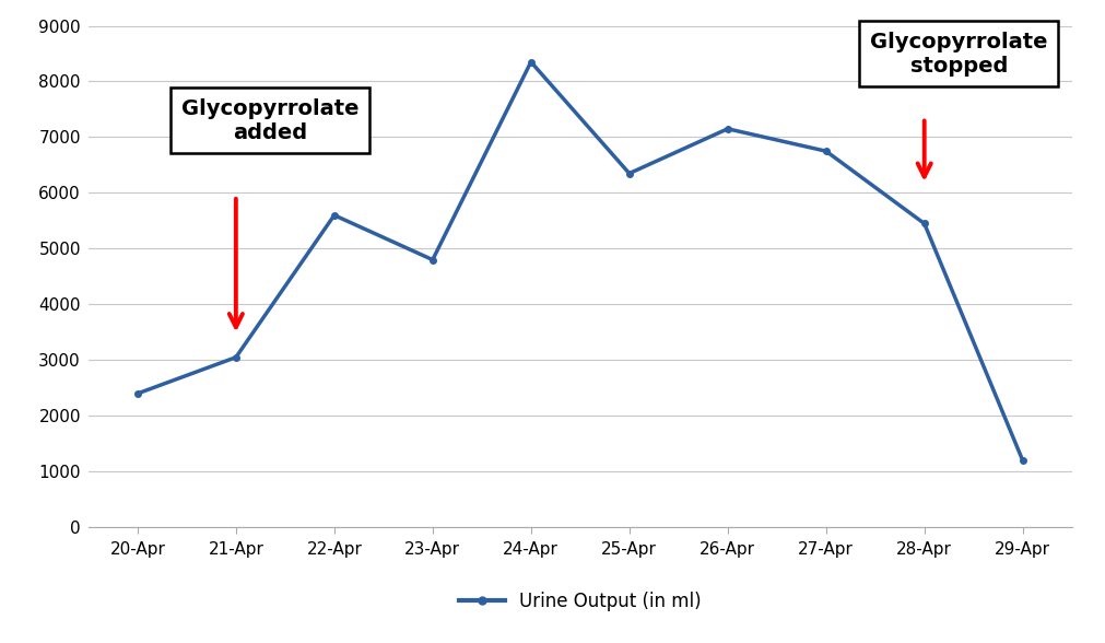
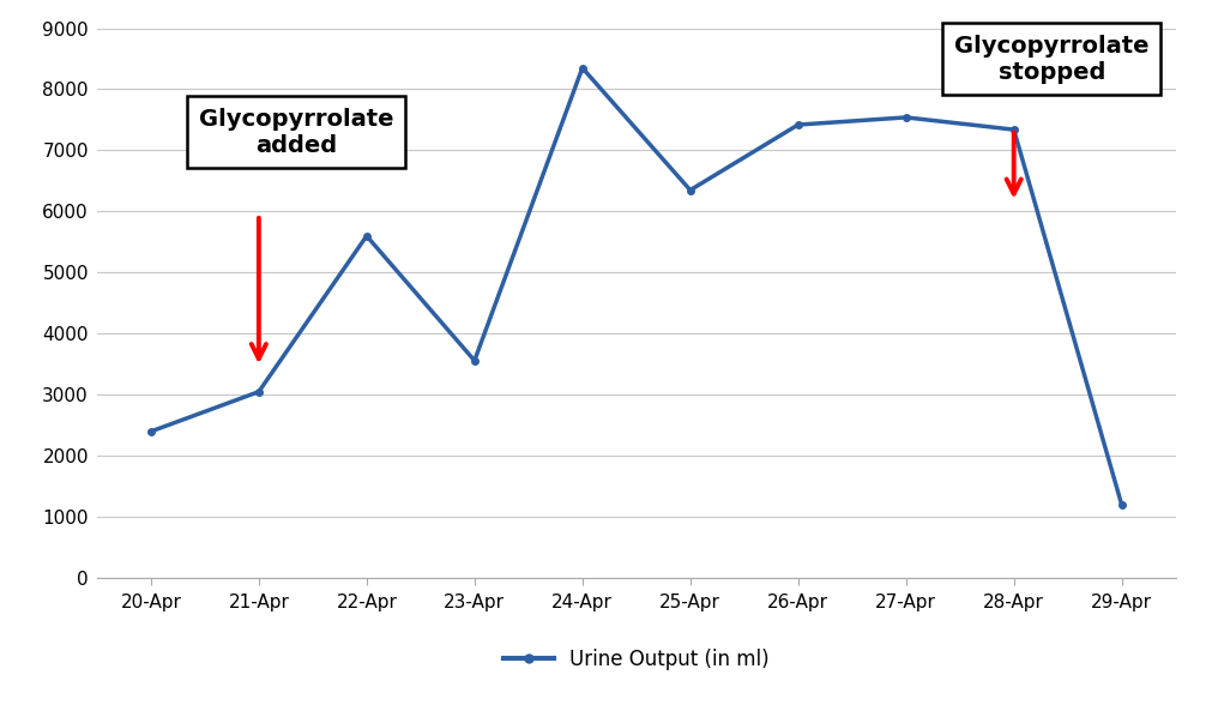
23-Apr: 4800 -> 3560
26-Apr: 7150 -> 7420
27-Apr: 6750 -> 7540
28-Apr: 5450 -> 7340
